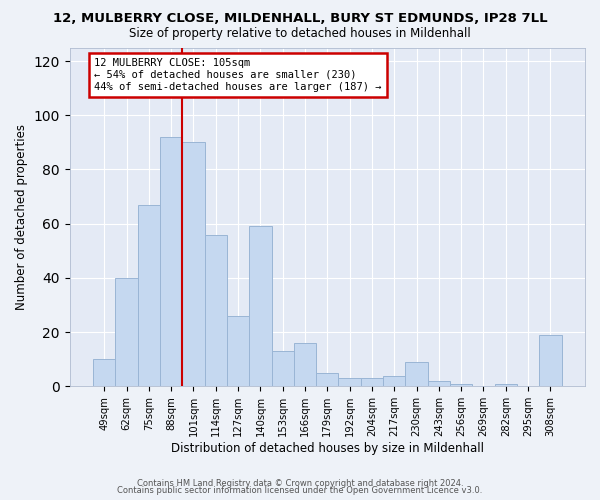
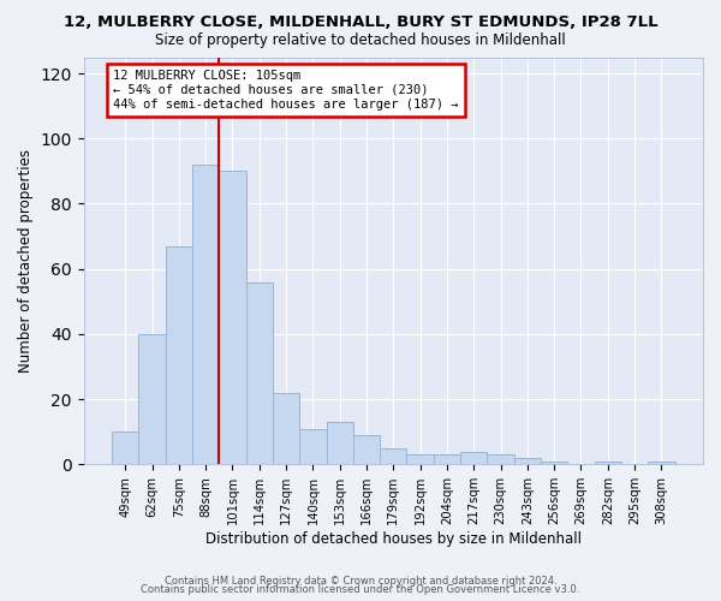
127sqm: 26 -> 22
140sqm: 59 -> 11
166sqm: 16 -> 9
230sqm: 9 -> 3
308sqm: 19 -> 1
